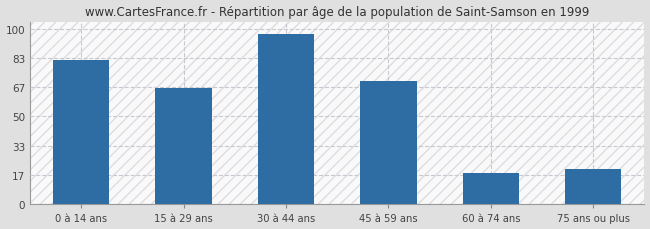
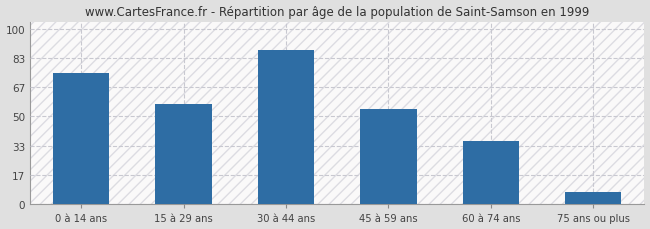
0 à 14 ans: 82 -> 75
15 à 29 ans: 66 -> 57
30 à 44 ans: 97 -> 88
45 à 59 ans: 70 -> 54
60 à 74 ans: 18 -> 36
75 ans ou plus: 20 -> 7
